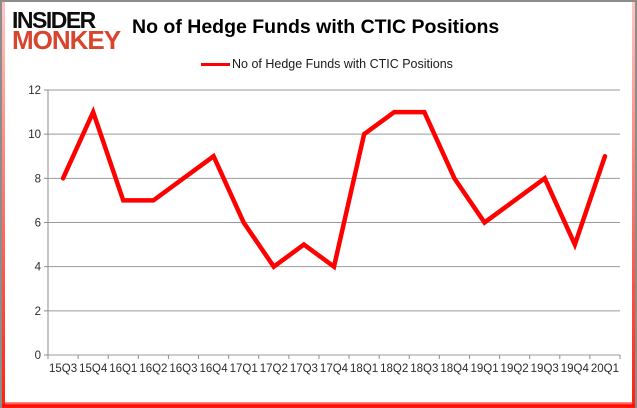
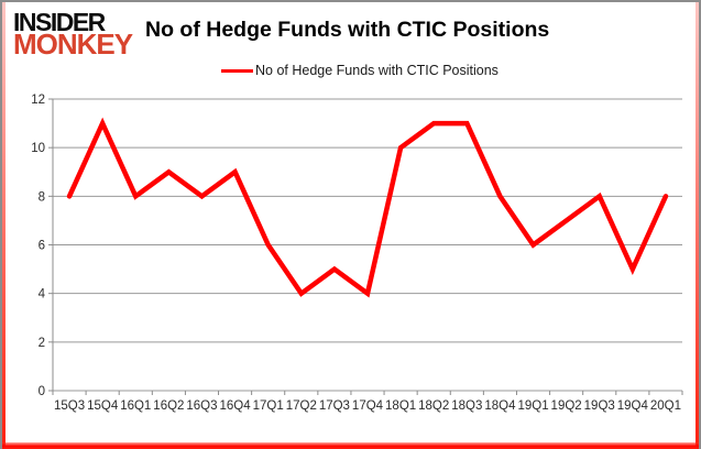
16Q1: 7 -> 8
16Q2: 7 -> 9
20Q1: 9 -> 8
